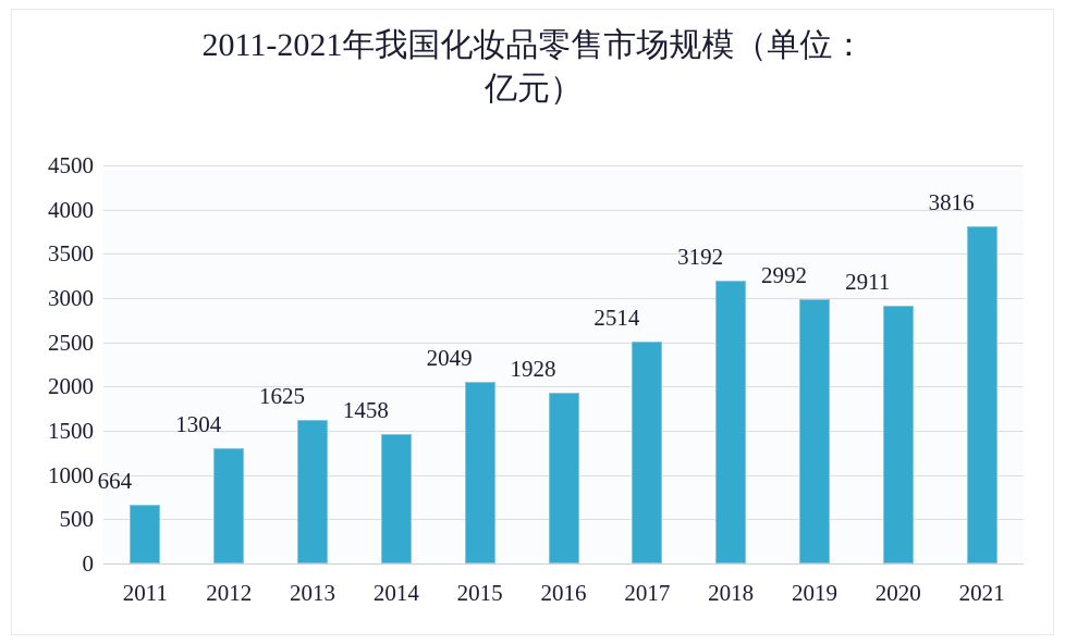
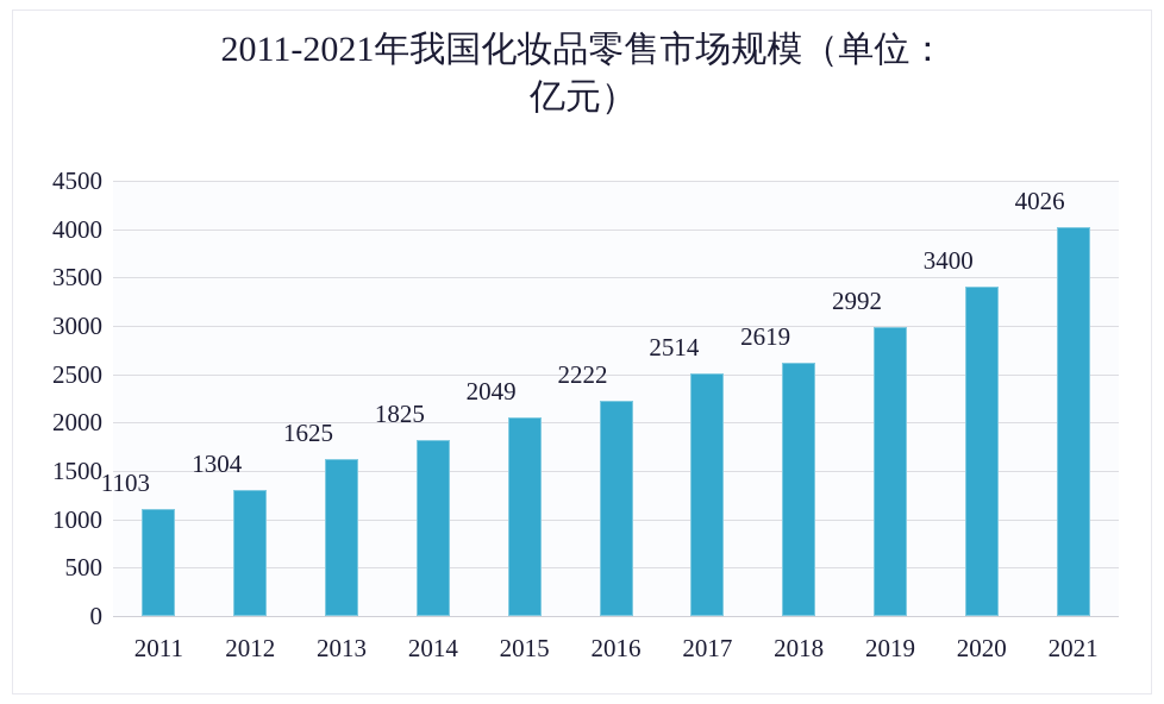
2011: 664 -> 1103
2014: 1458 -> 1825
2016: 1928 -> 2222
2018: 3192 -> 2619
2020: 2911 -> 3400
2021: 3816 -> 4026
